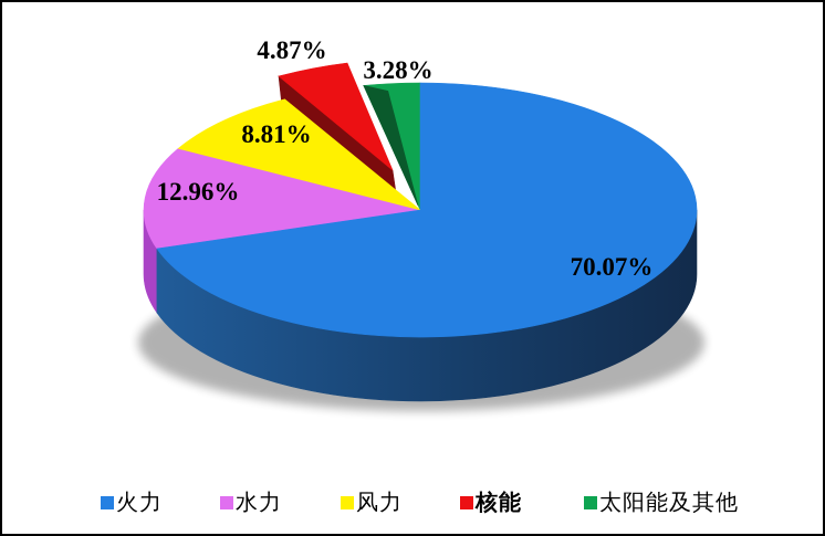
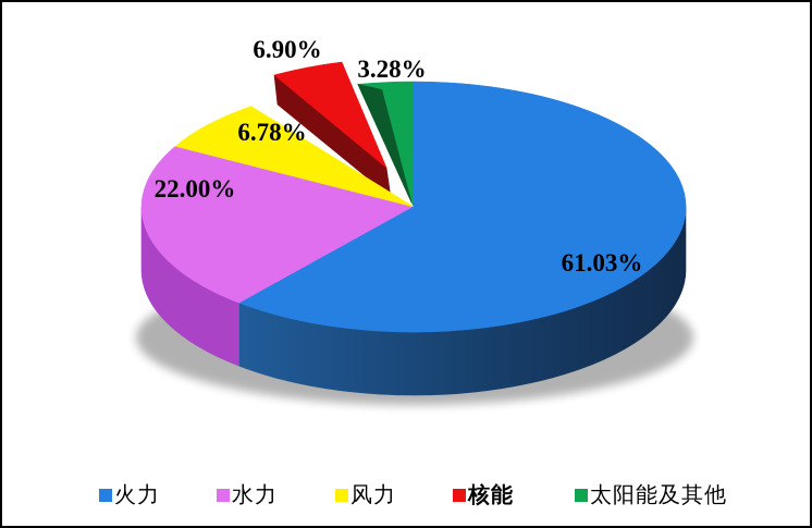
火力: 70.07% -> 61.03%
水力: 12.96% -> 22.00%
风力: 8.81% -> 6.78%
核能: 4.87% -> 6.90%
